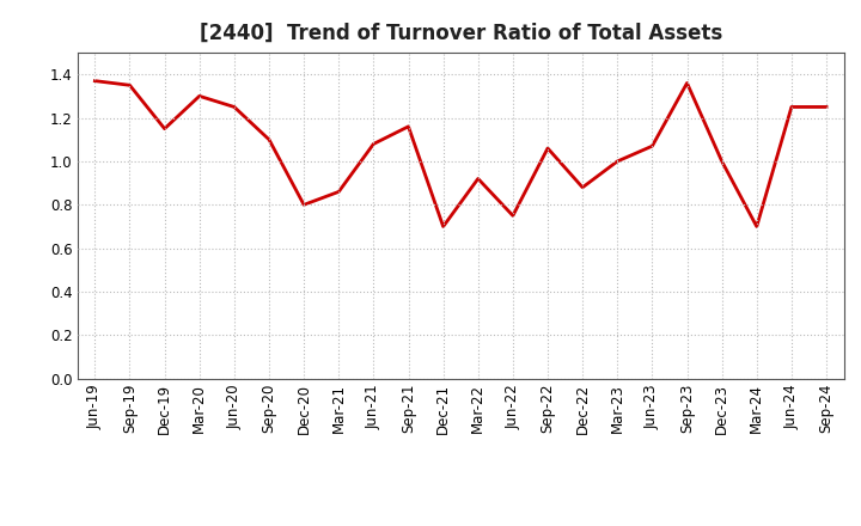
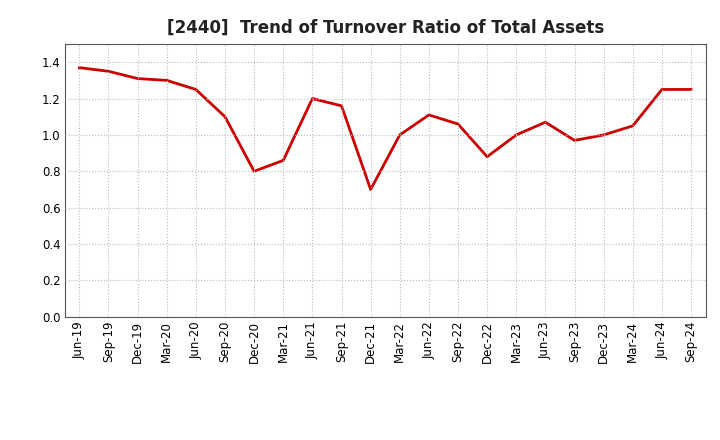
Dec-19: 1.15 -> 1.31
Jun-21: 1.08 -> 1.20
Mar-22: 0.92 -> 1.00
Jun-22: 0.75 -> 1.11
Sep-23: 1.36 -> 0.97
Mar-24: 0.70 -> 1.05
